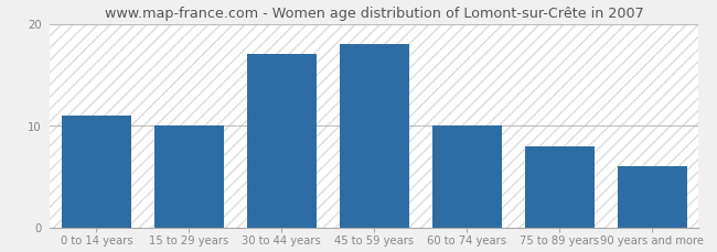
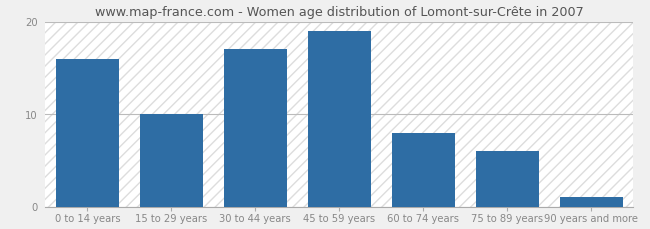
0 to 14 years: 11 -> 16
45 to 59 years: 18 -> 19
60 to 74 years: 10 -> 8
75 to 89 years: 8 -> 6
90 years and more: 6 -> 1
